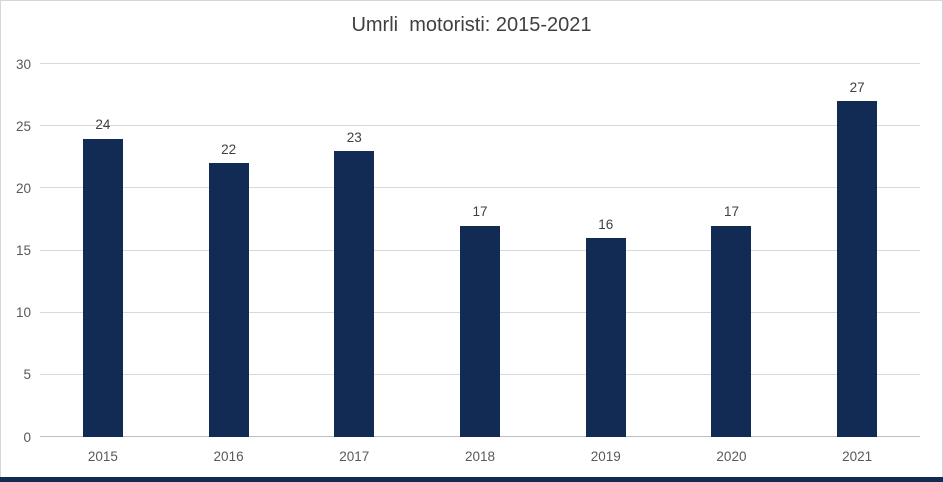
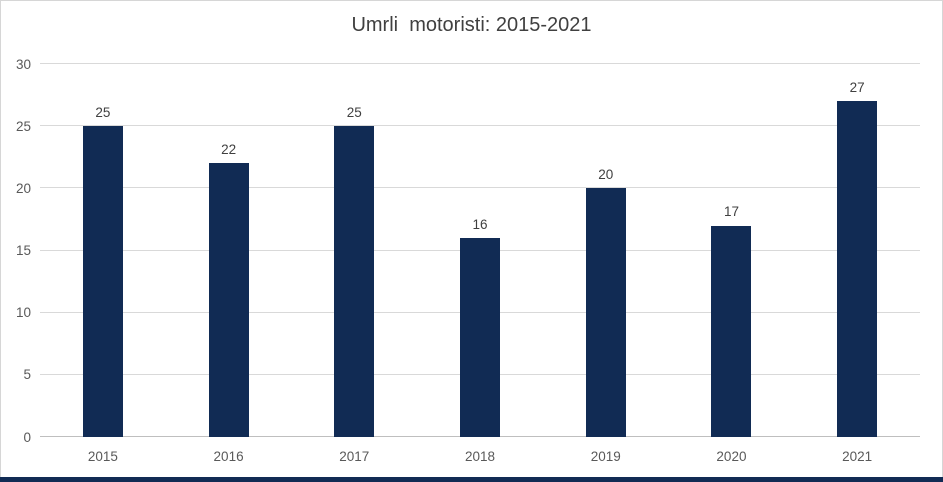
2015: 24 -> 25
2017: 23 -> 25
2018: 17 -> 16
2019: 16 -> 20
